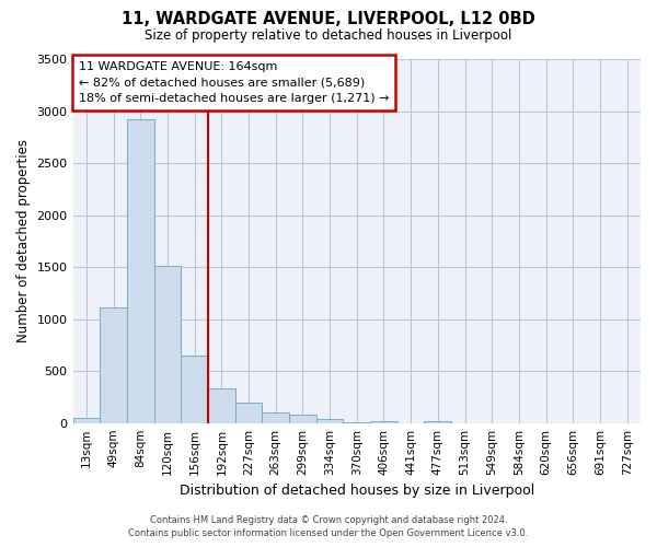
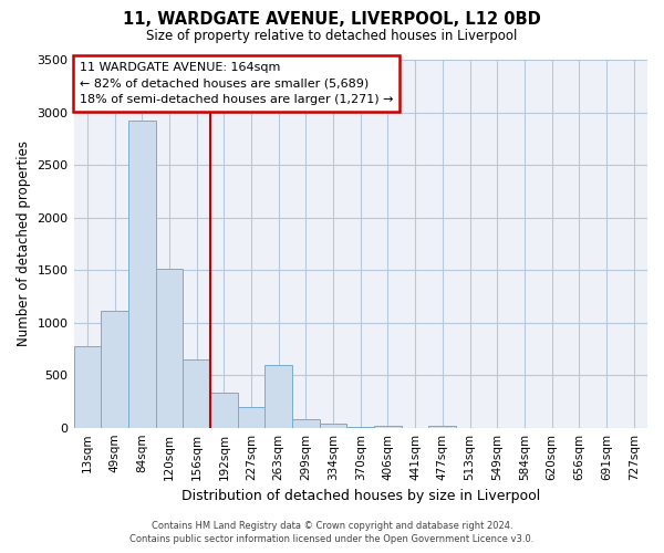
13sqm: 50 -> 780
263sqm: 100 -> 600
